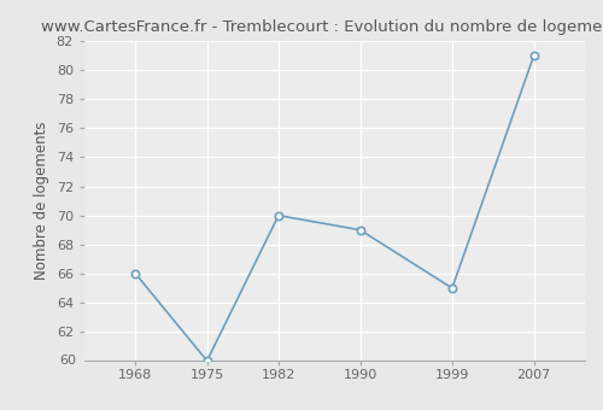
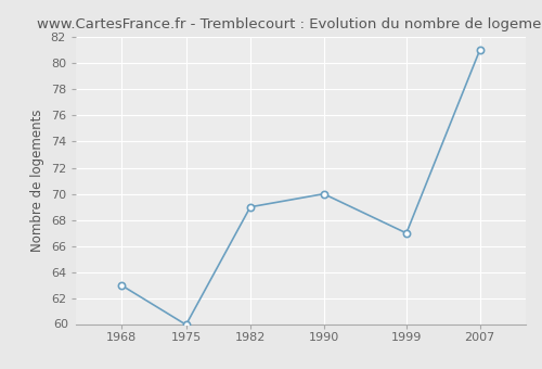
1968: 66 -> 63
1982: 70 -> 69
1990: 69 -> 70
1999: 65 -> 67
